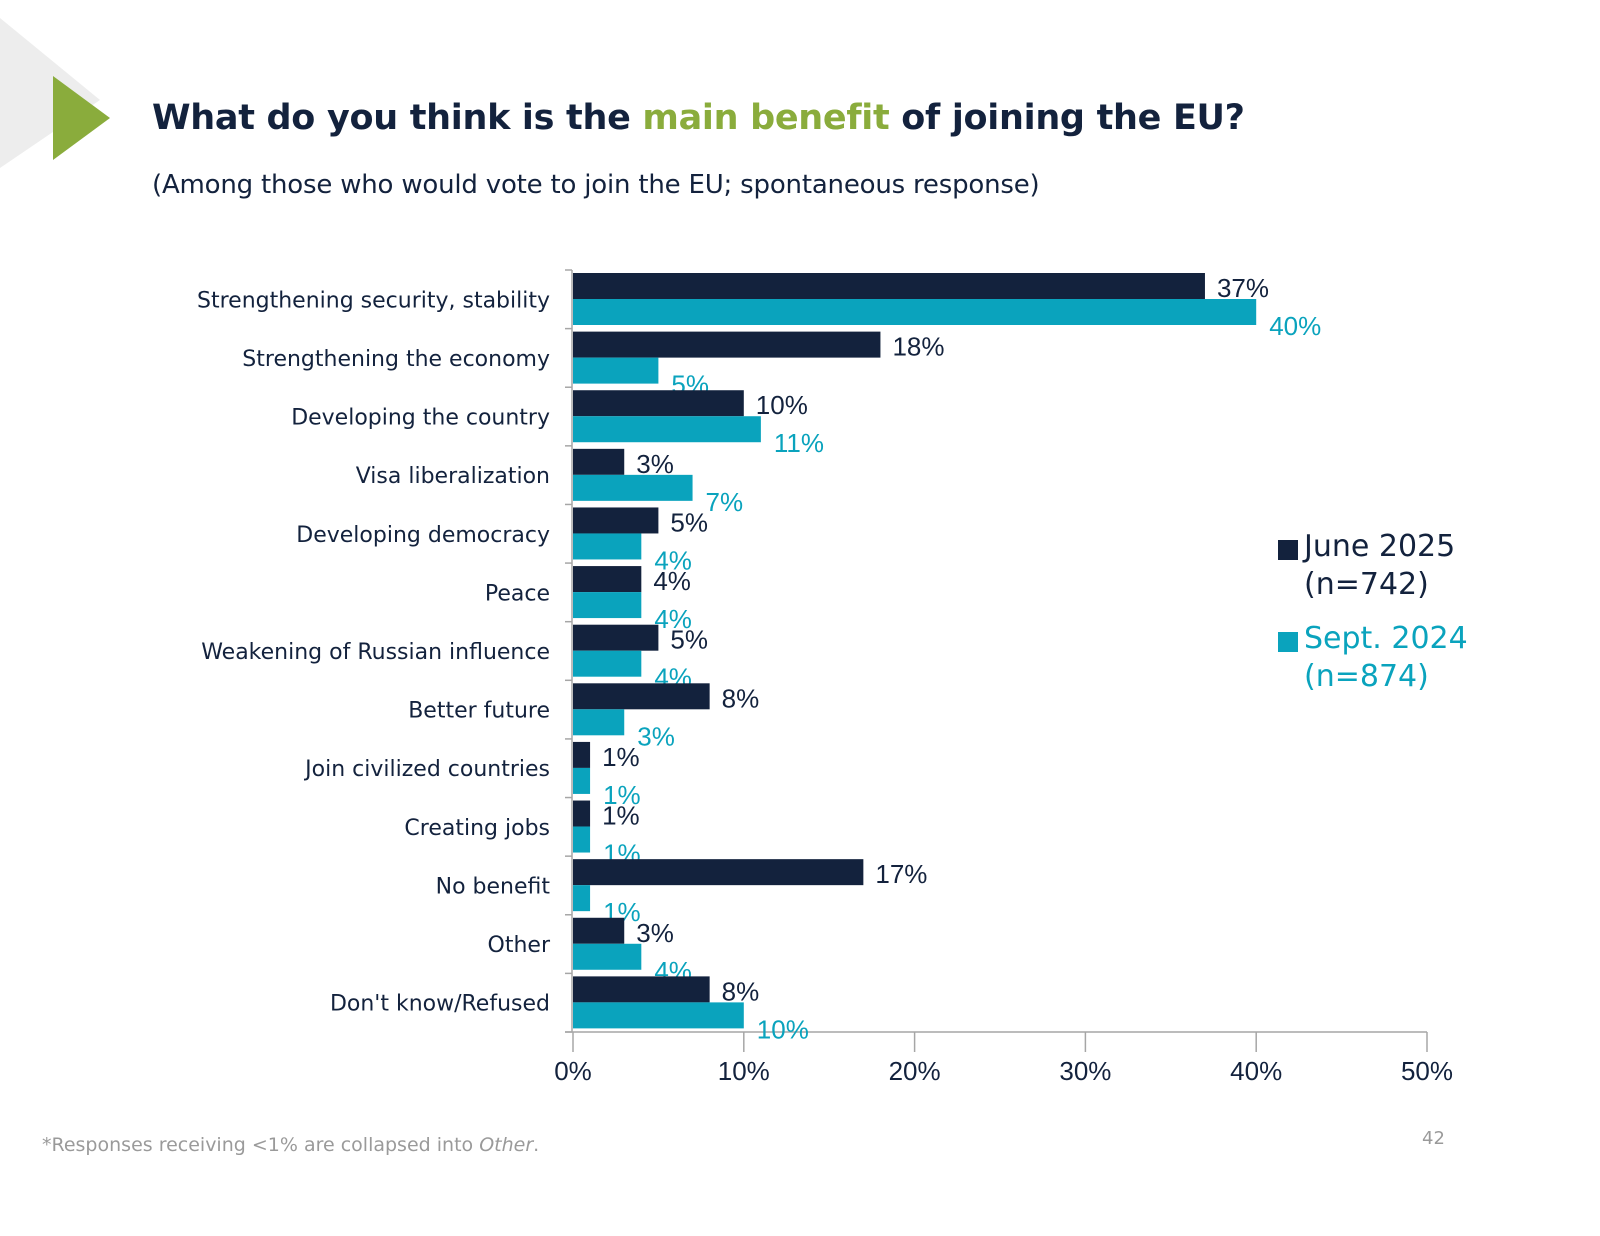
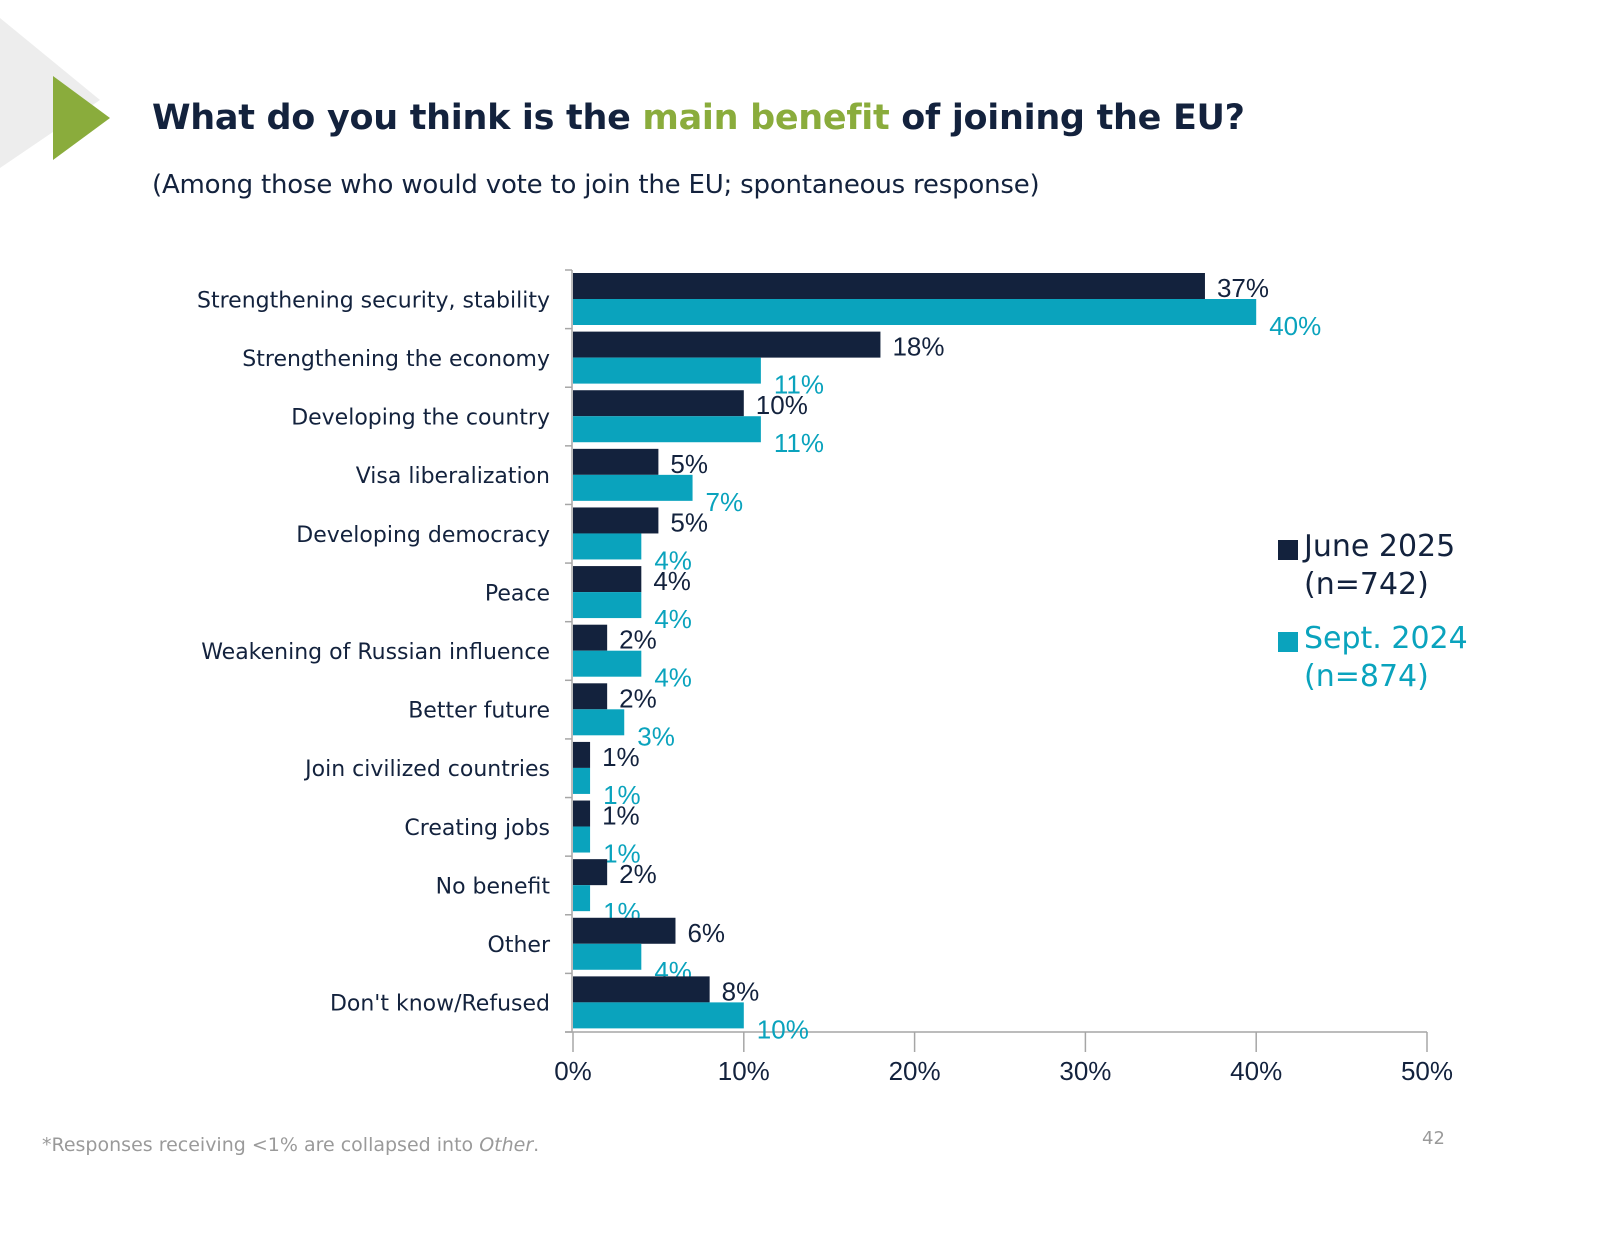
Sept. 2024/Strengthening the economy: 5% -> 11%
June 2025/Visa liberalization: 3% -> 5%
June 2025/Weakening of Russian influence: 5% -> 2%
June 2025/Better future: 8% -> 2%
June 2025/No benefit: 17% -> 2%
June 2025/Other: 3% -> 6%
